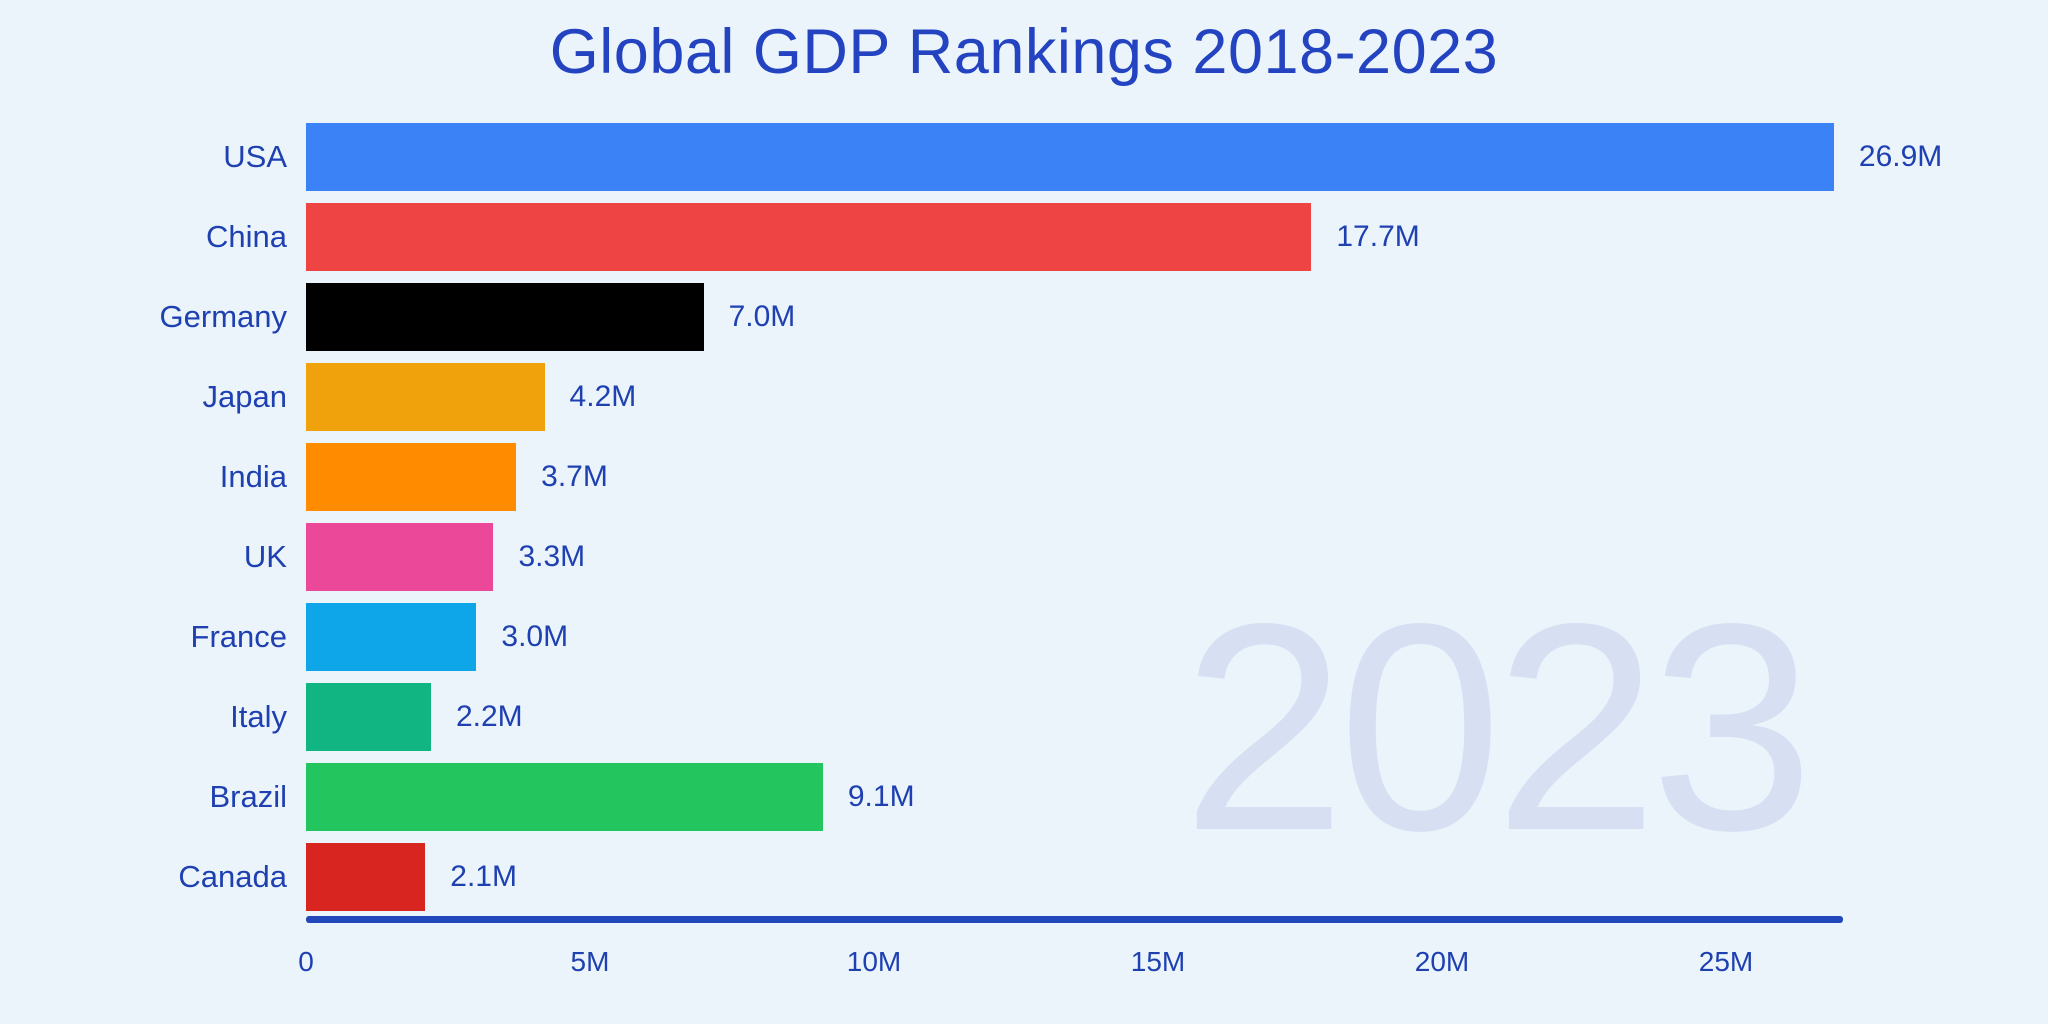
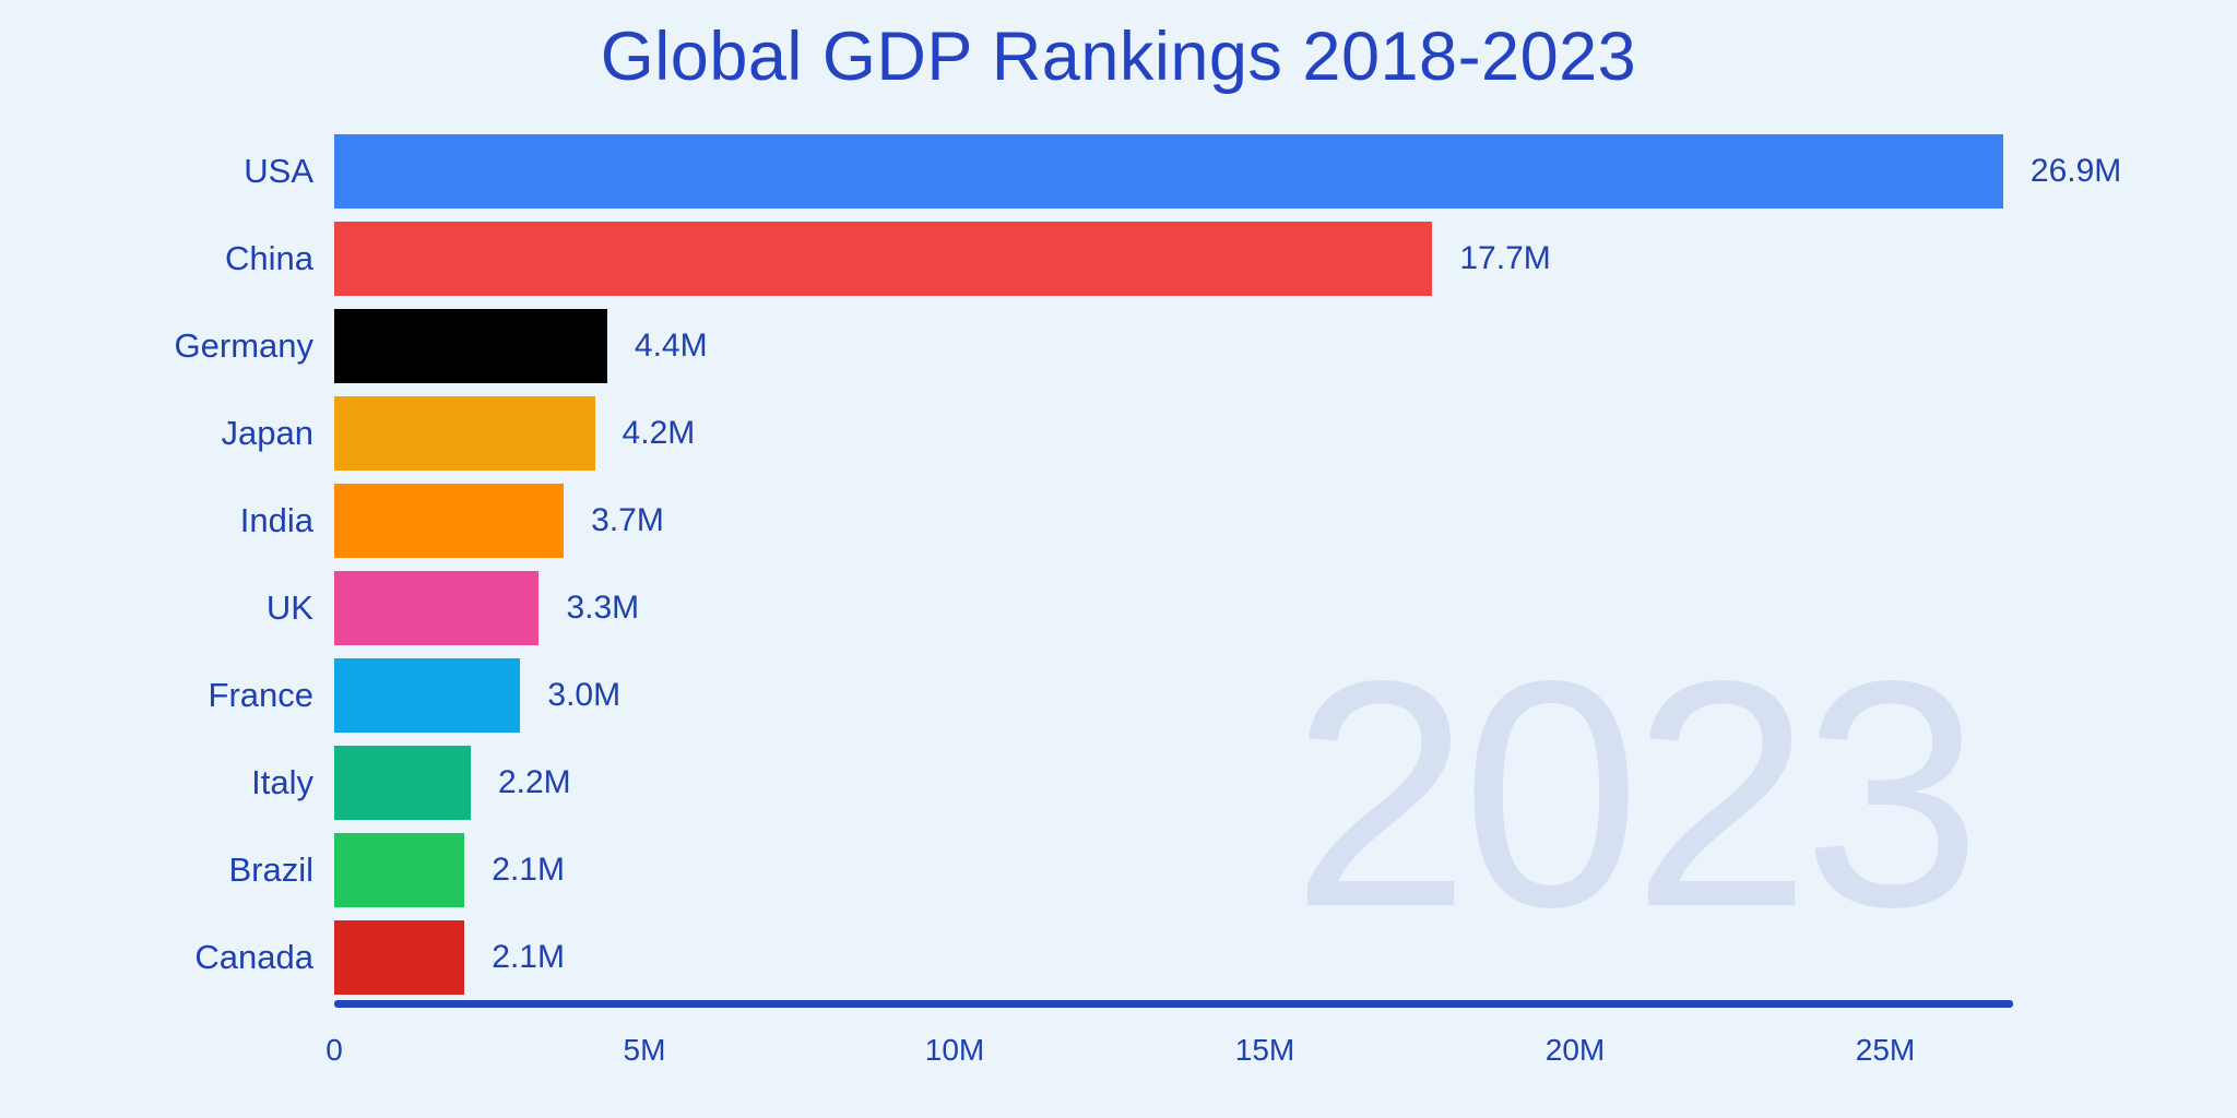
Germany: 7.0M -> 4.4M
Brazil: 9.1M -> 2.1M
